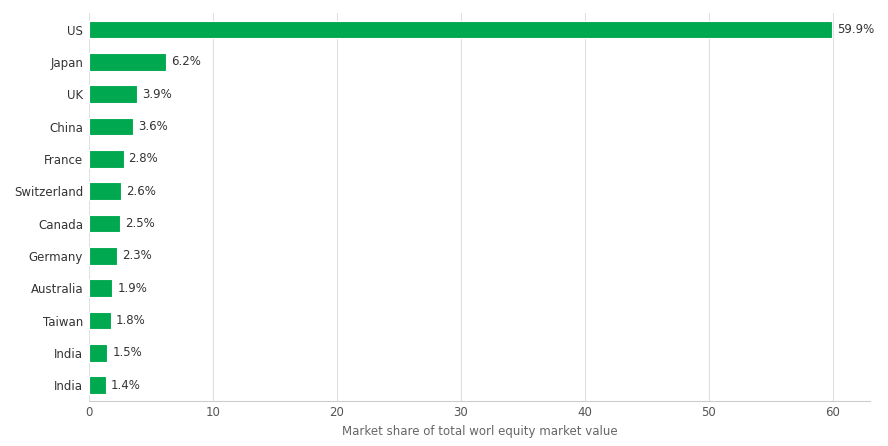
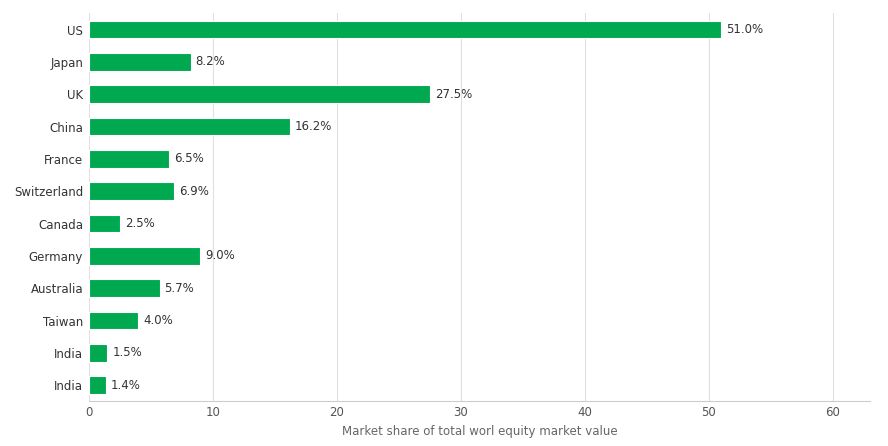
US: 59.9% -> 51.0%
Japan: 6.2% -> 8.2%
UK: 3.9% -> 27.5%
China: 3.6% -> 16.2%
France: 2.8% -> 6.5%
Switzerland: 2.6% -> 6.9%
Germany: 2.3% -> 9.0%
Australia: 1.9% -> 5.7%
Taiwan: 1.8% -> 4.0%
